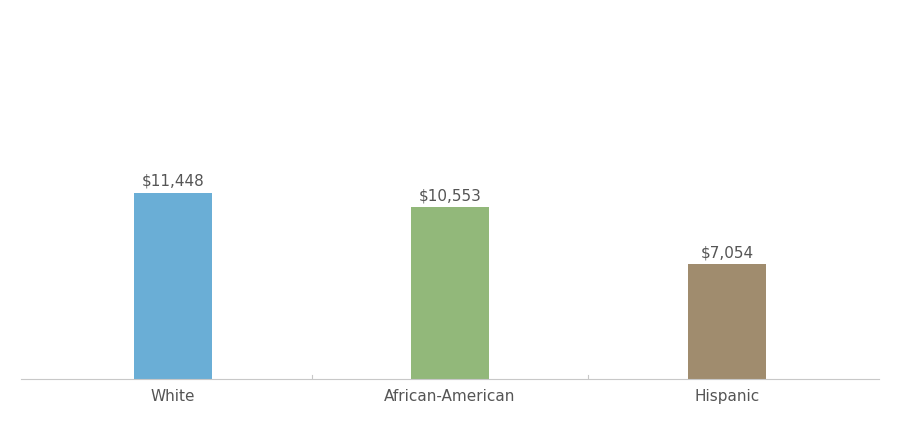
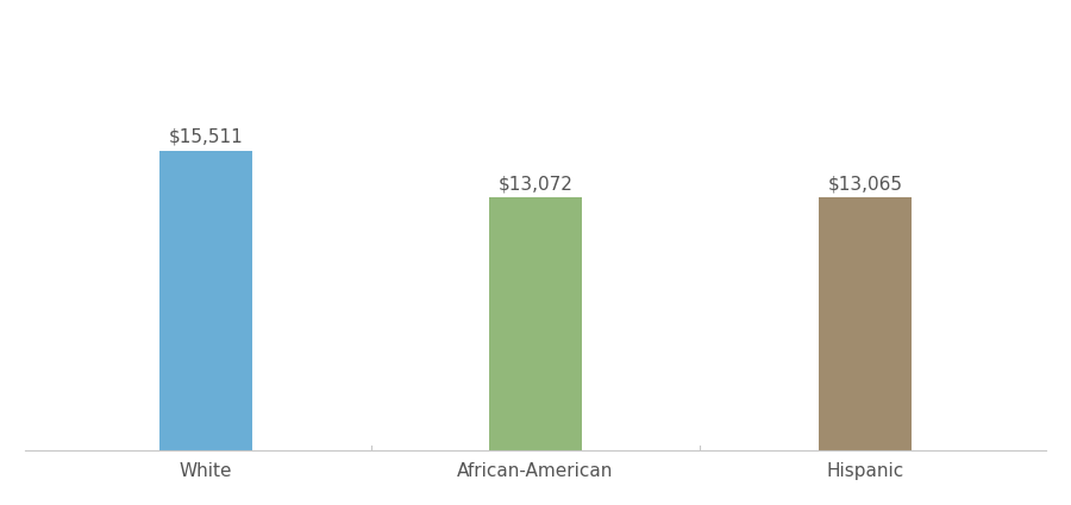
White: $11,448 -> $15,511
African-American: $10,553 -> $13,072
Hispanic: $7,054 -> $13,065
